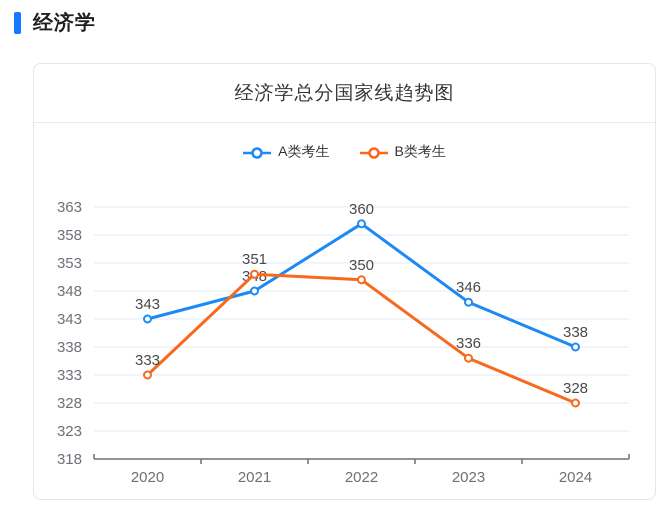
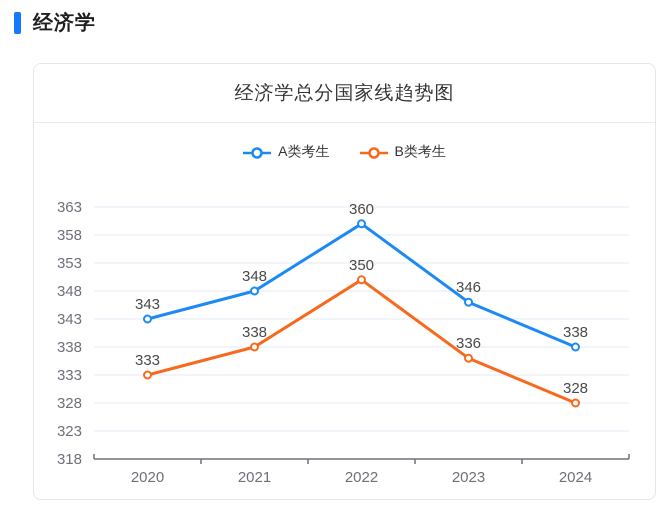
B类考生/2021: 351 -> 338
